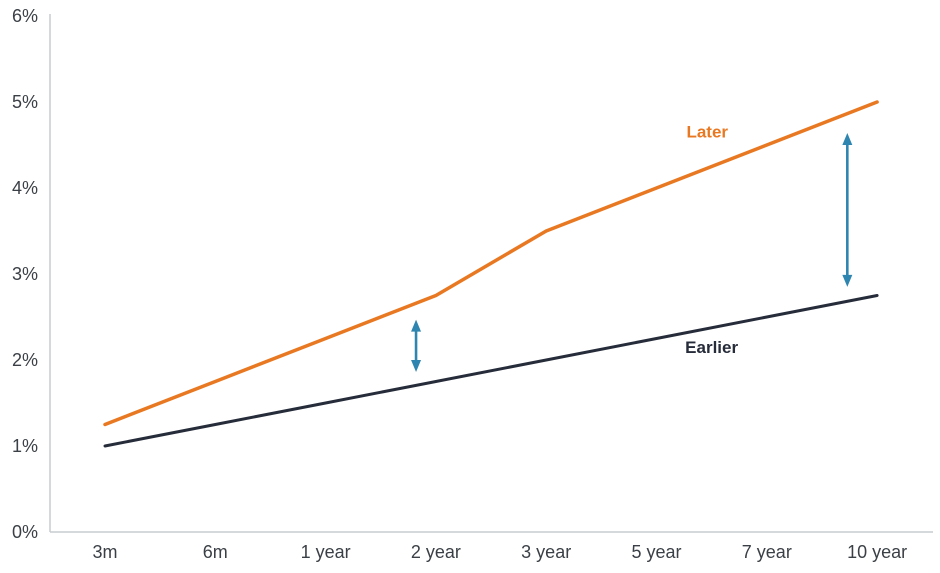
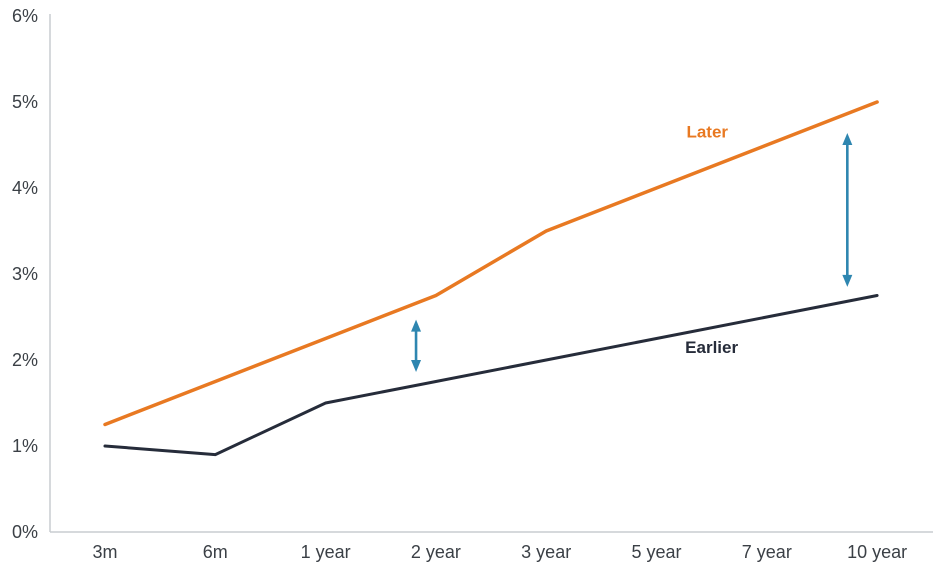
Earlier/6m: 1.2% -> 0.9%
